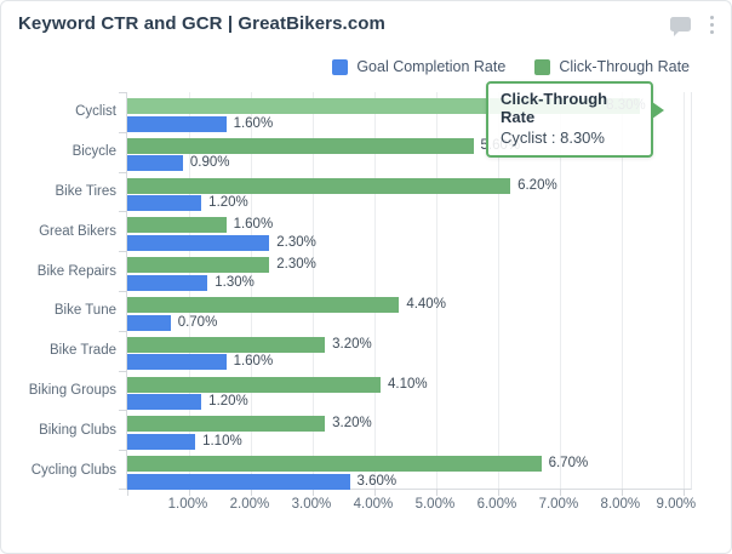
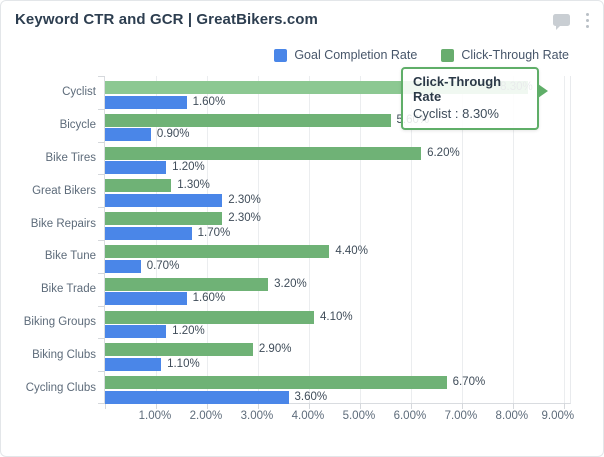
Click-Through Rate/Great Bikers: 1.60% -> 1.30%
Goal Completion Rate/Bike Repairs: 1.30% -> 1.70%
Click-Through Rate/Biking Clubs: 3.20% -> 2.90%
